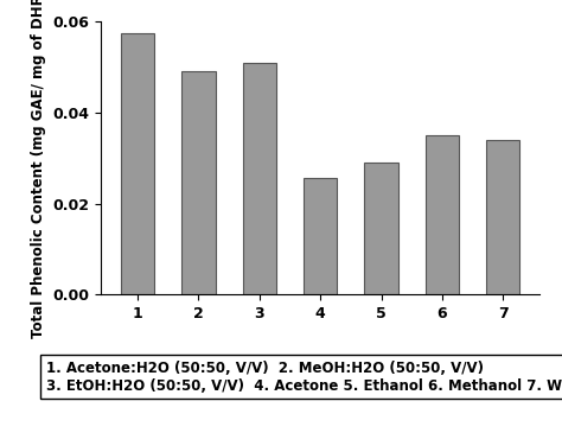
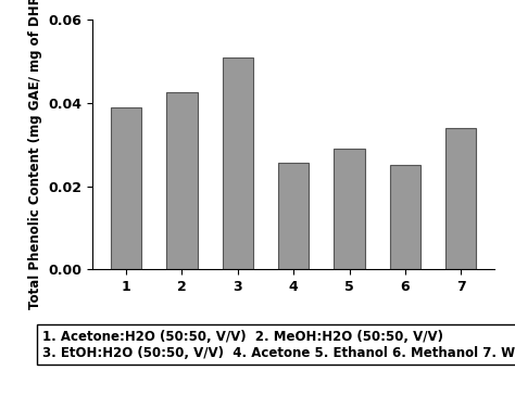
1: 0.0575 -> 0.0390
2: 0.0490 -> 0.0425
6: 0.0350 -> 0.0250
